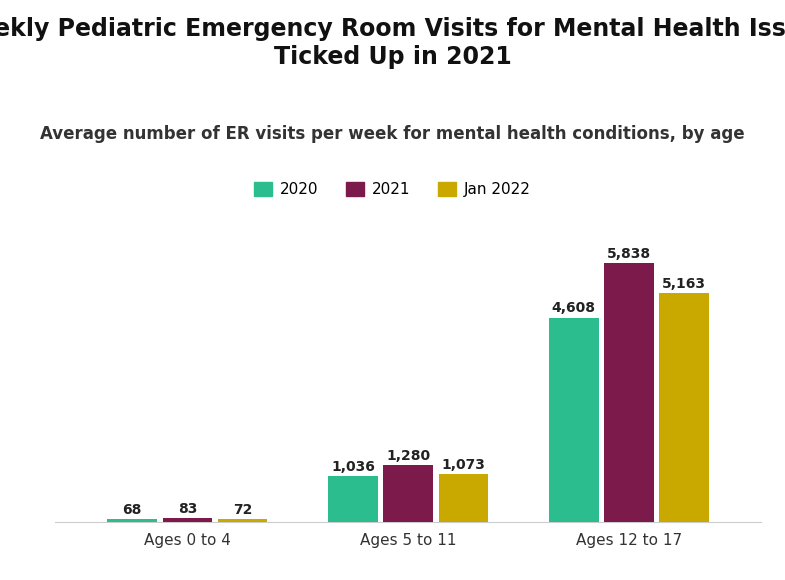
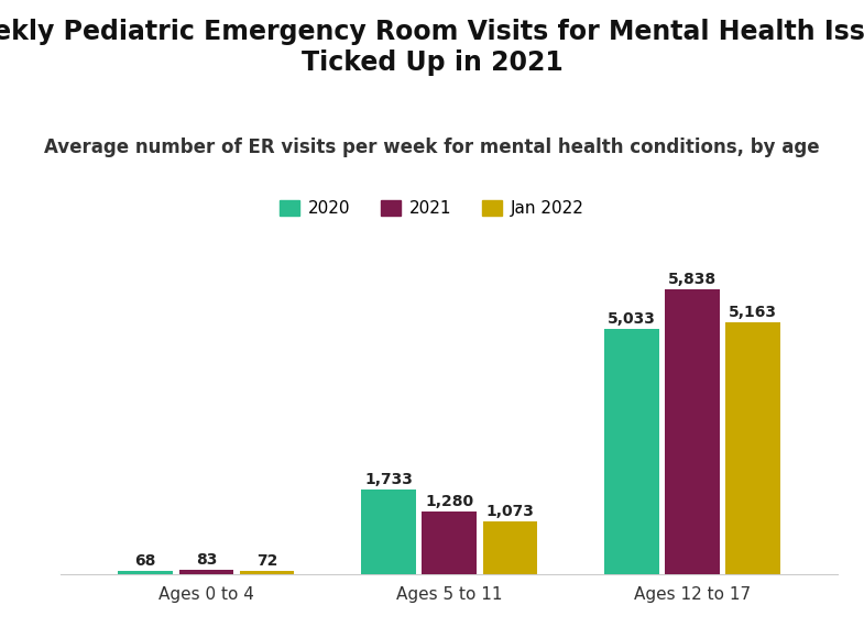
2020/Ages 5 to 11: 1,036 -> 1,733
2020/Ages 12 to 17: 4,608 -> 5,033
